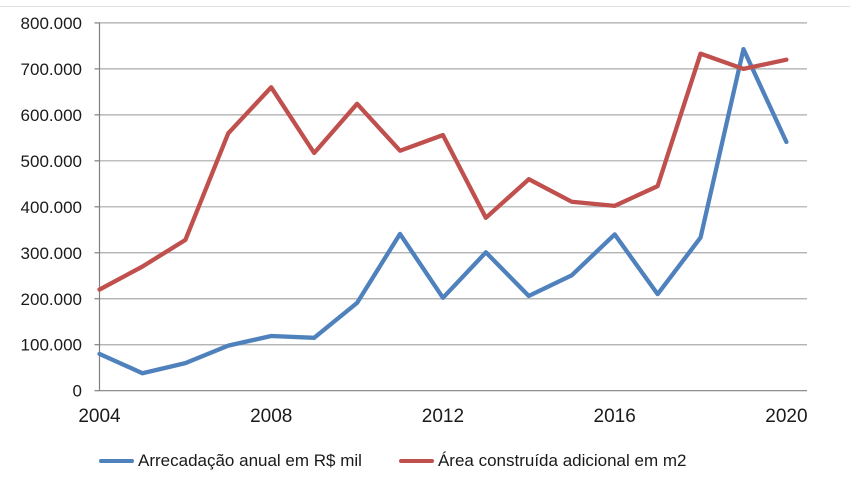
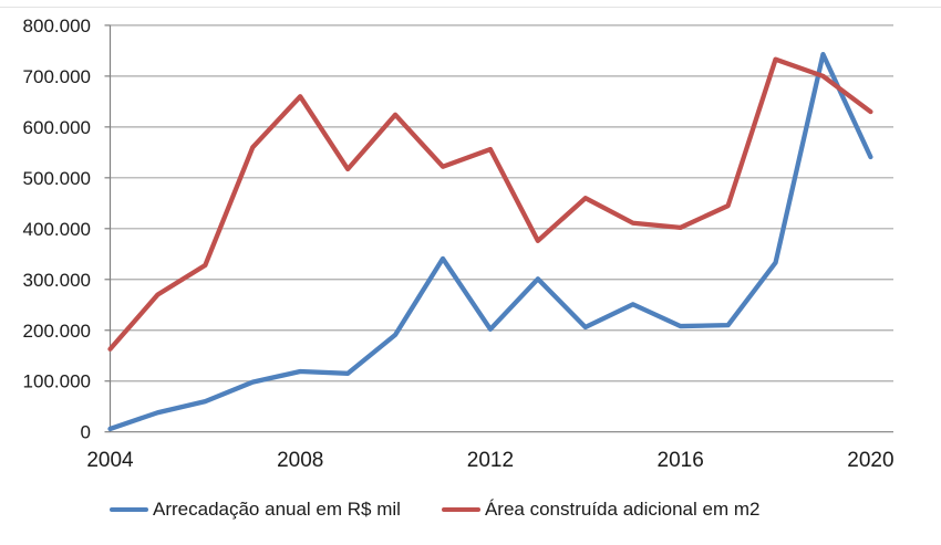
Arrecadação anual em R$ mil/2004: 80000 -> 10000
Área construída adicional em m2/2004: 220000 -> 160000
Arrecadação anual em R$ mil/2016: 340000 -> 210000
Área construída adicional em m2/2020: 720000 -> 630000
